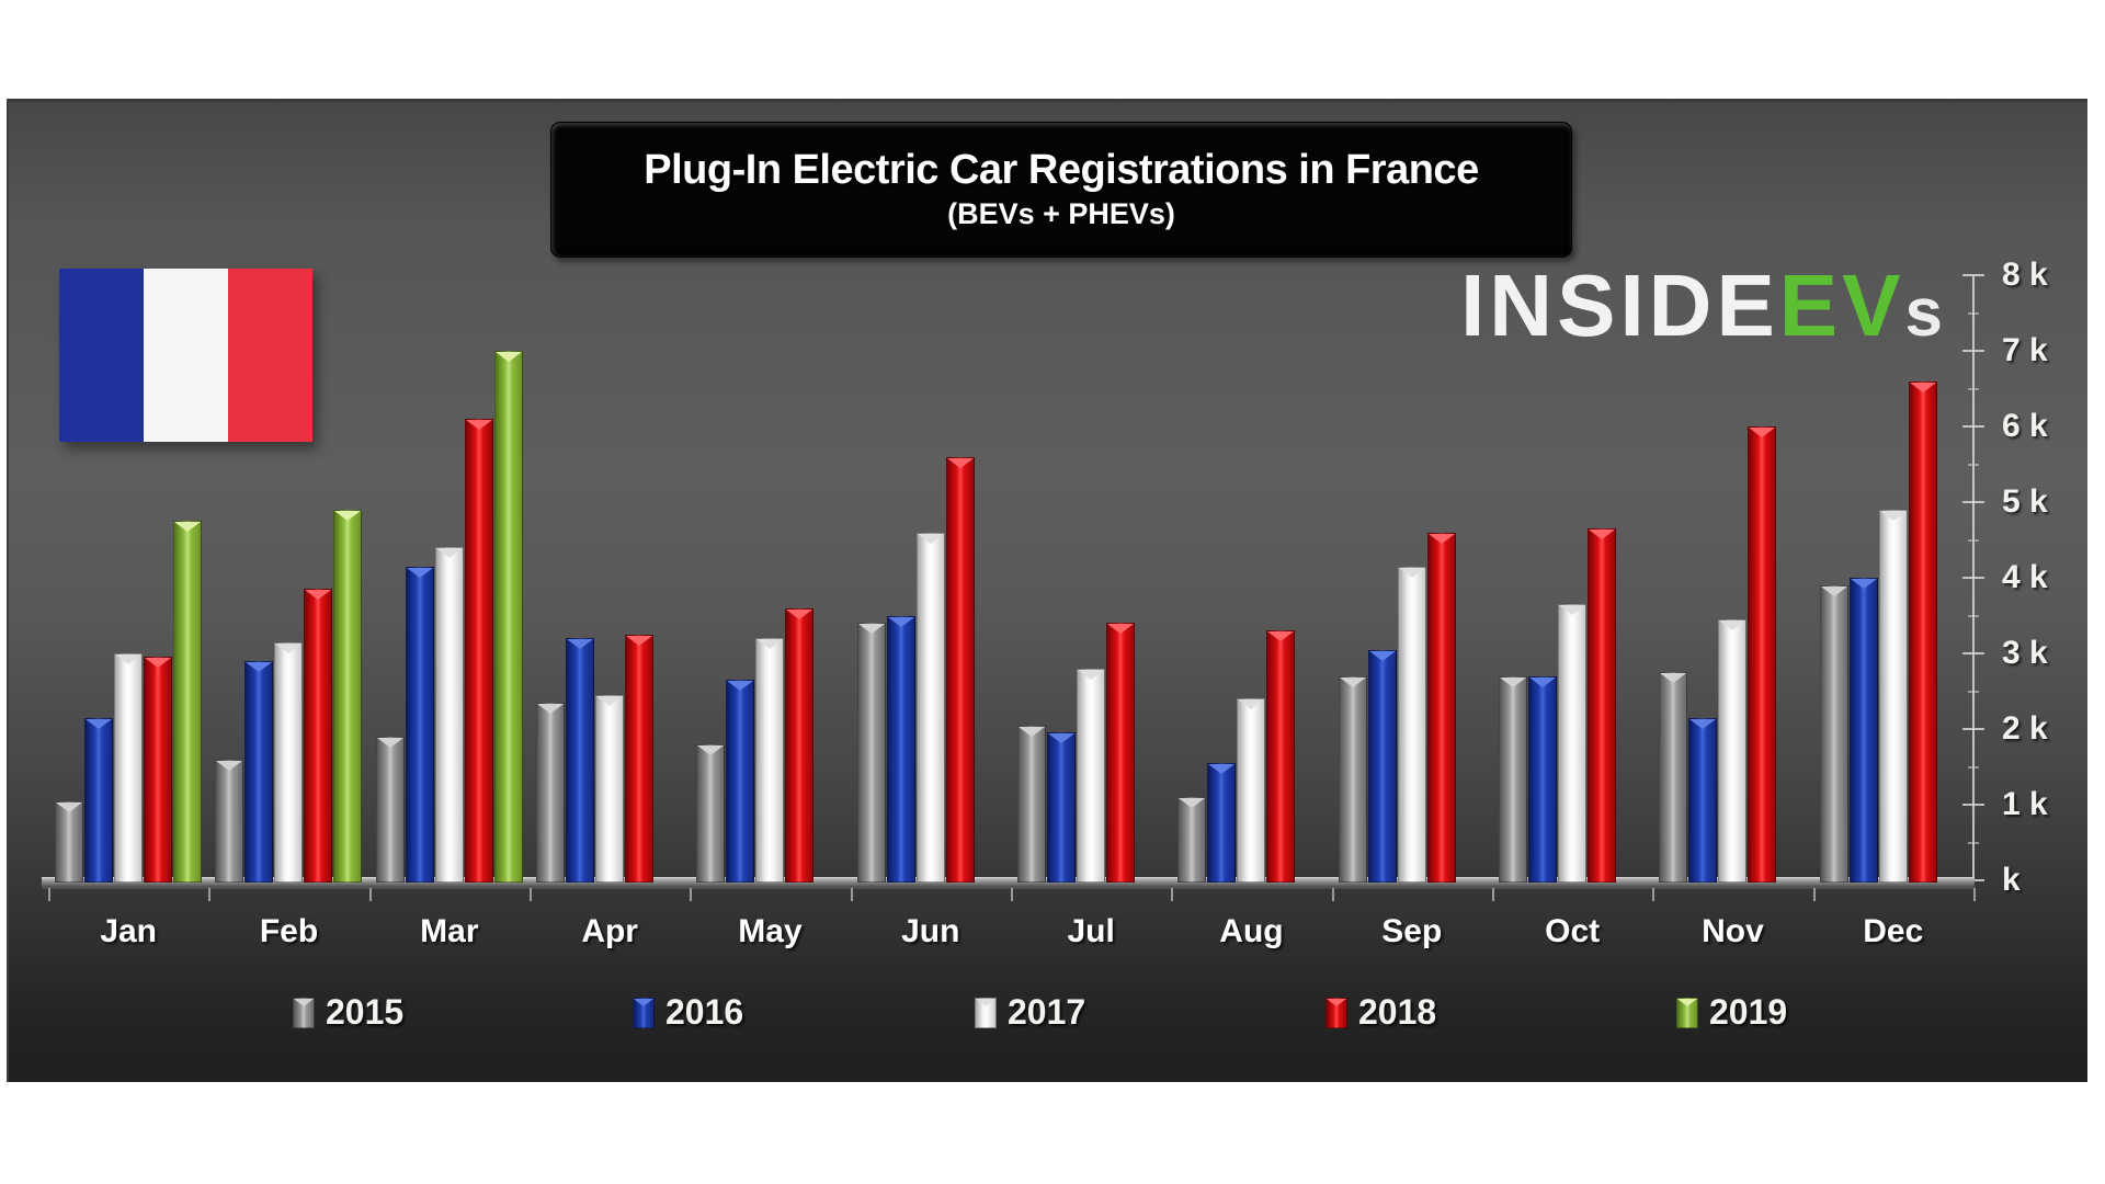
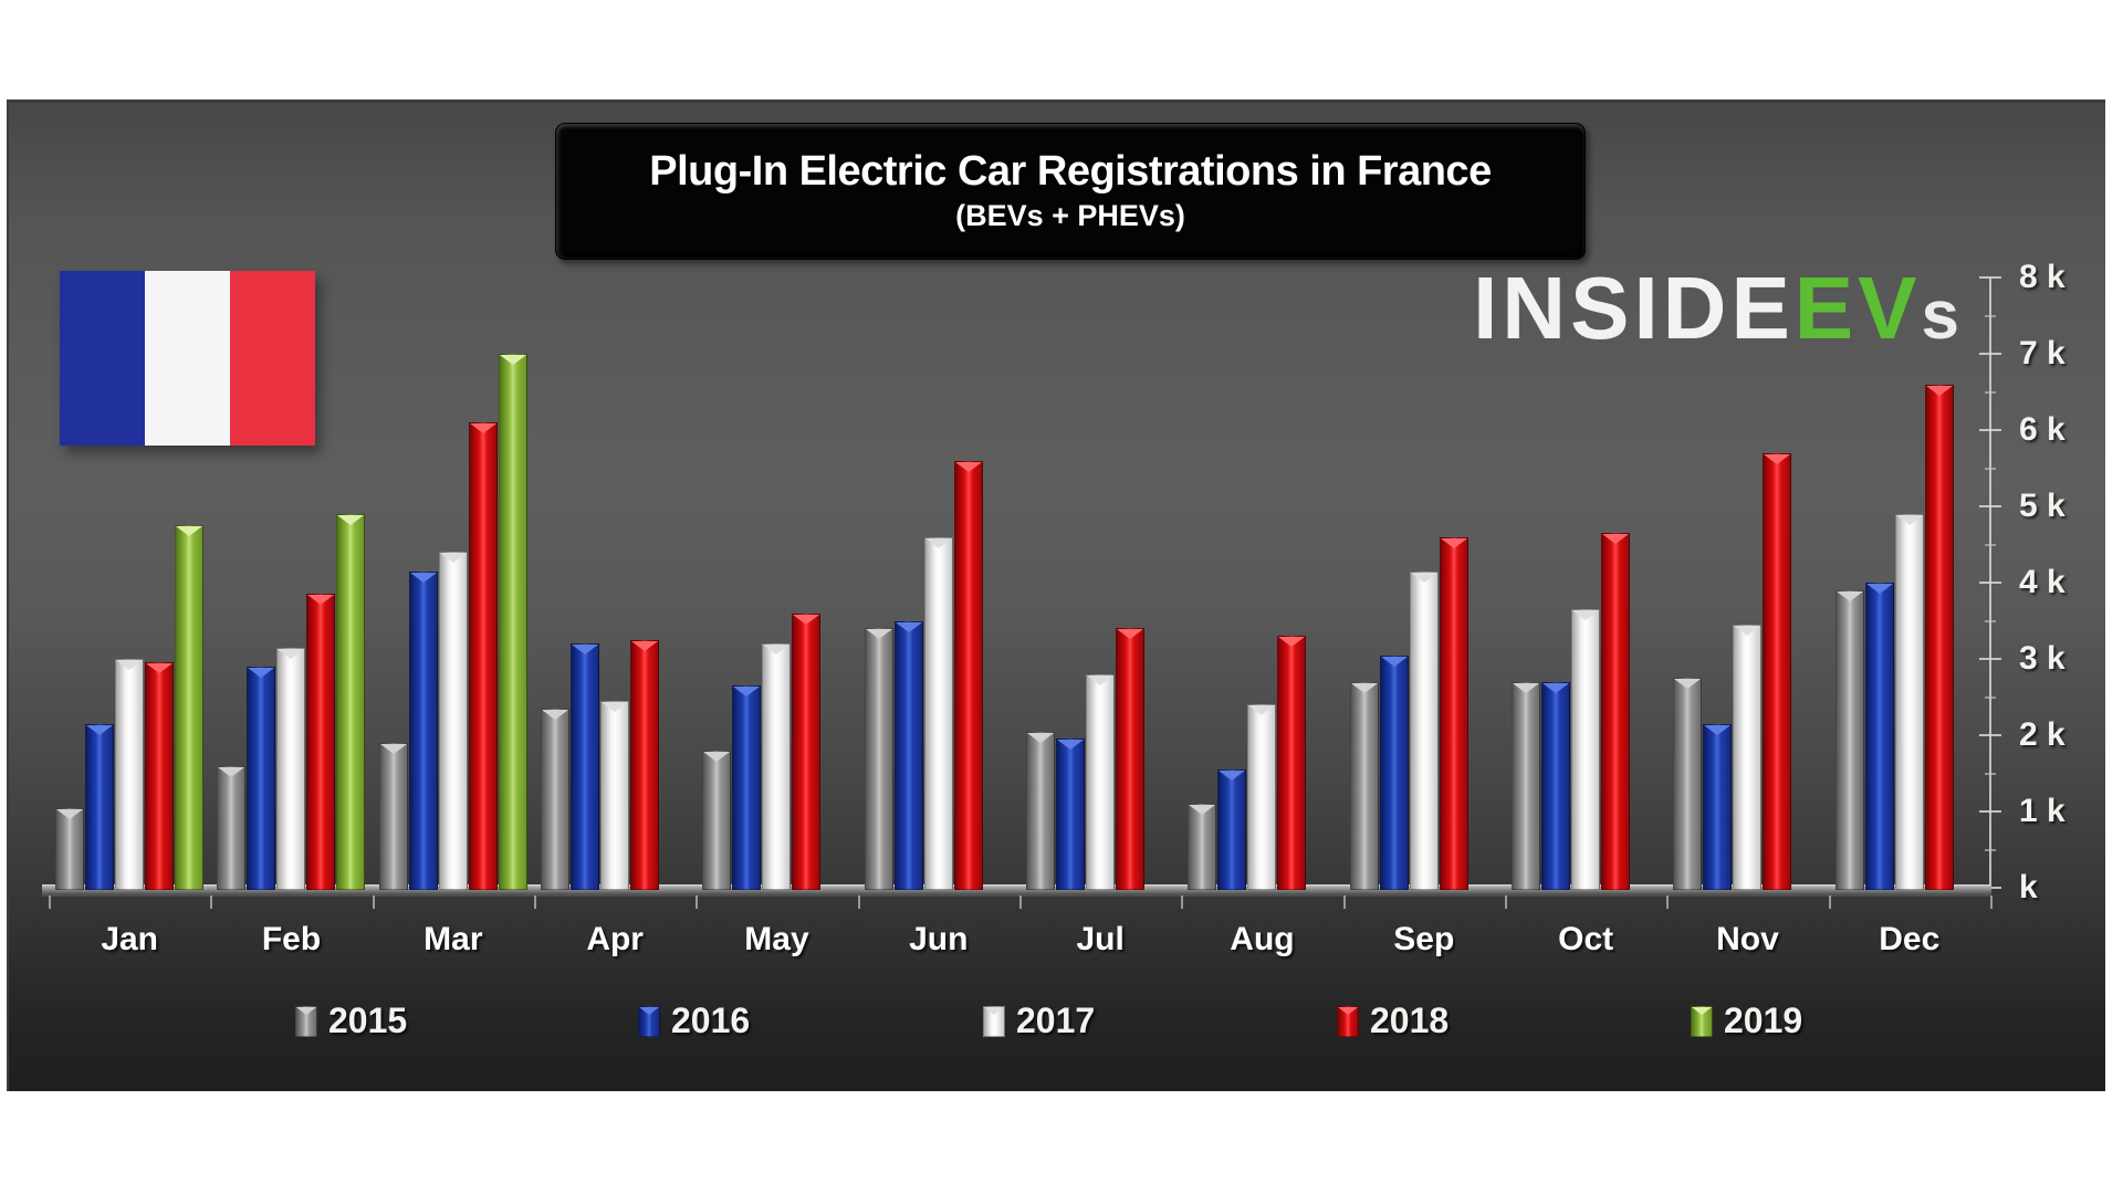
2018/Nov: 6.0k -> 5.7k
